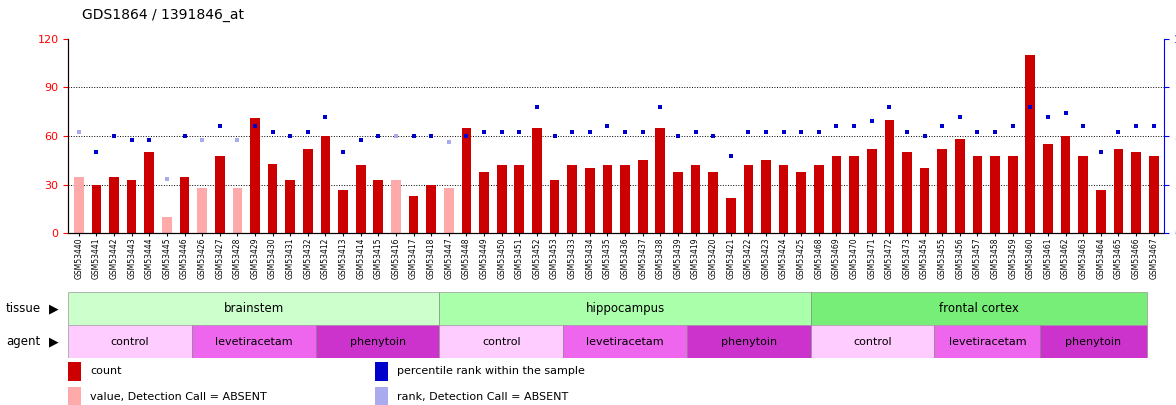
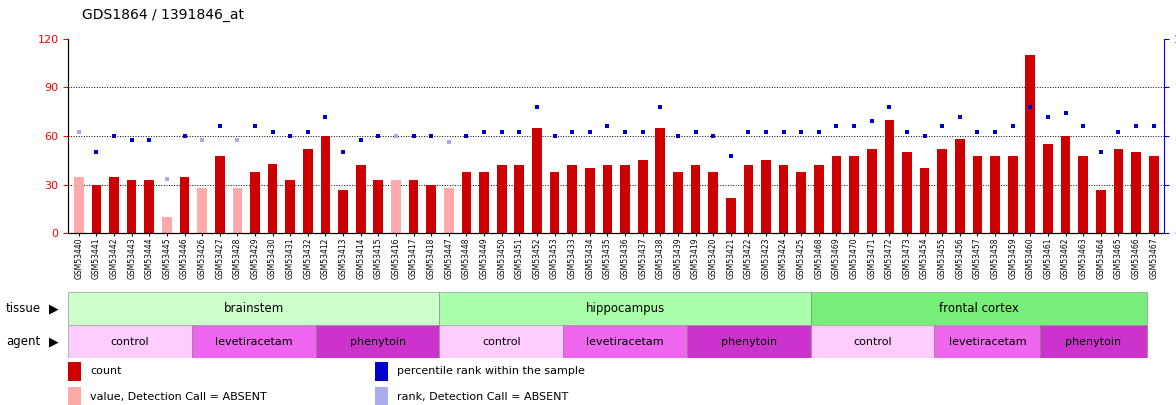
GSM53444: 50 -> 33
GSM53429: 71 -> 38
GSM53417: 23 -> 33
GSM53448: 65 -> 38
GSM53453: 33 -> 38
